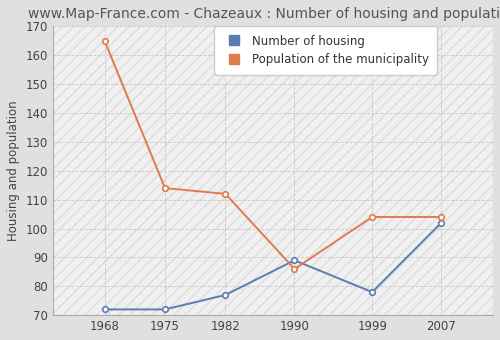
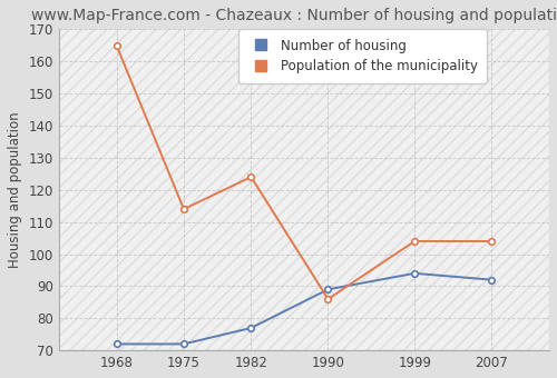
Population of the municipality/1982: 112 -> 124
Number of housing/1999: 78 -> 94
Number of housing/2007: 102 -> 92
